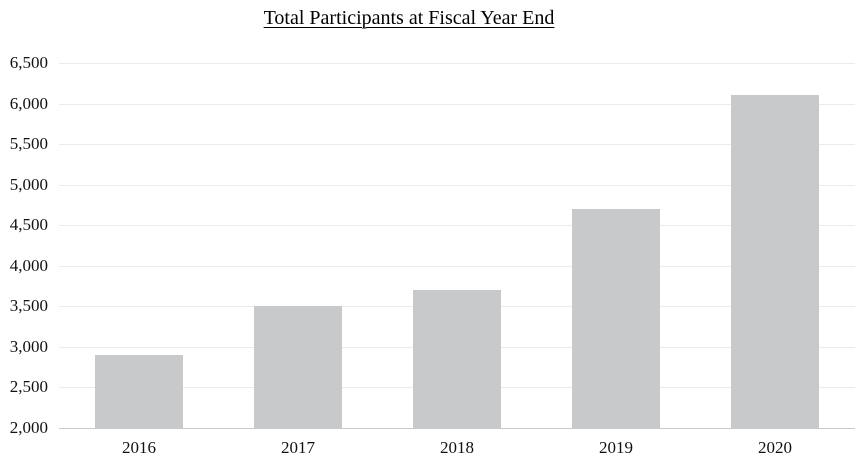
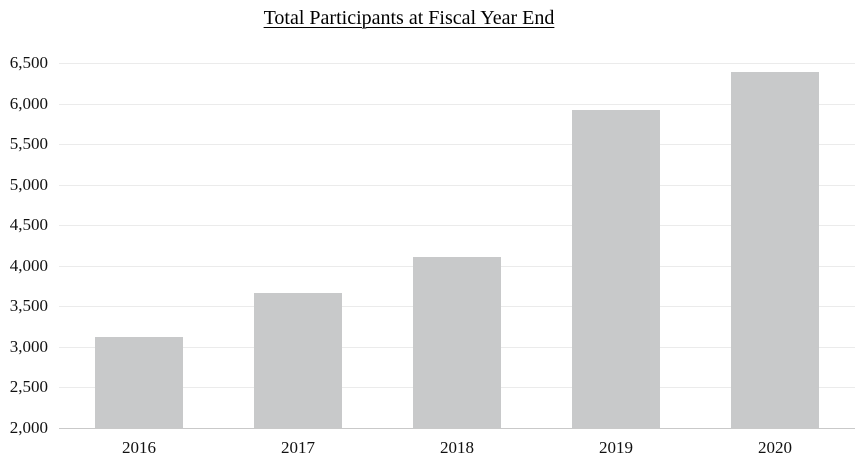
2016: 2900 -> 3100
2017: 3500 -> 3700
2018: 3700 -> 4100
2019: 4700 -> 5900
2020: 6100 -> 6400
